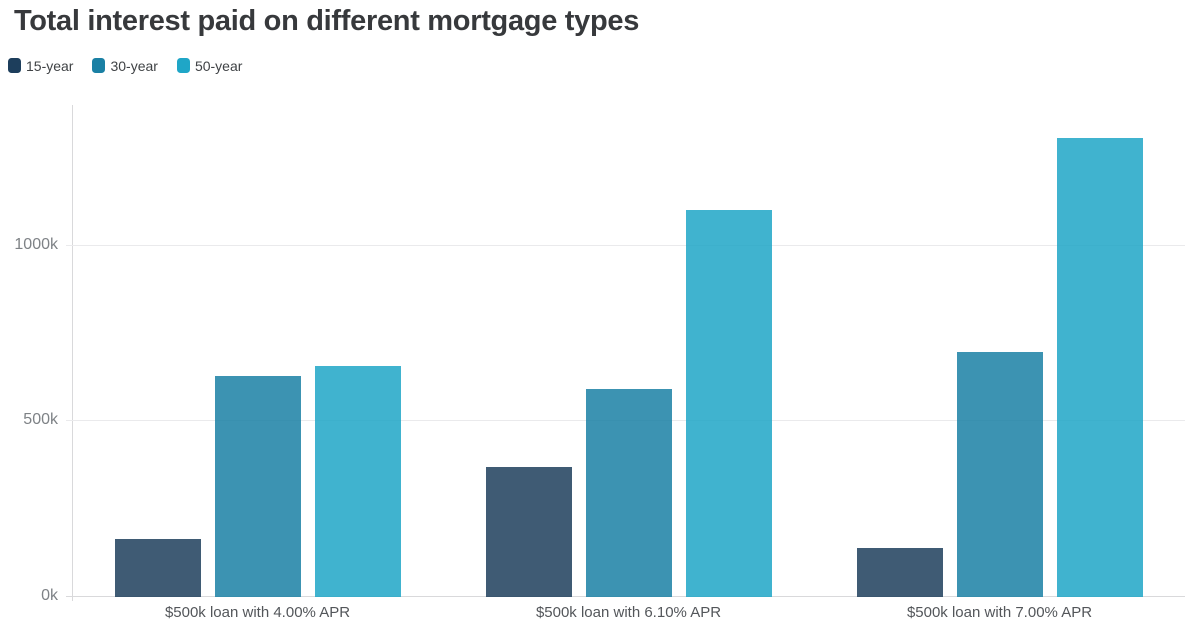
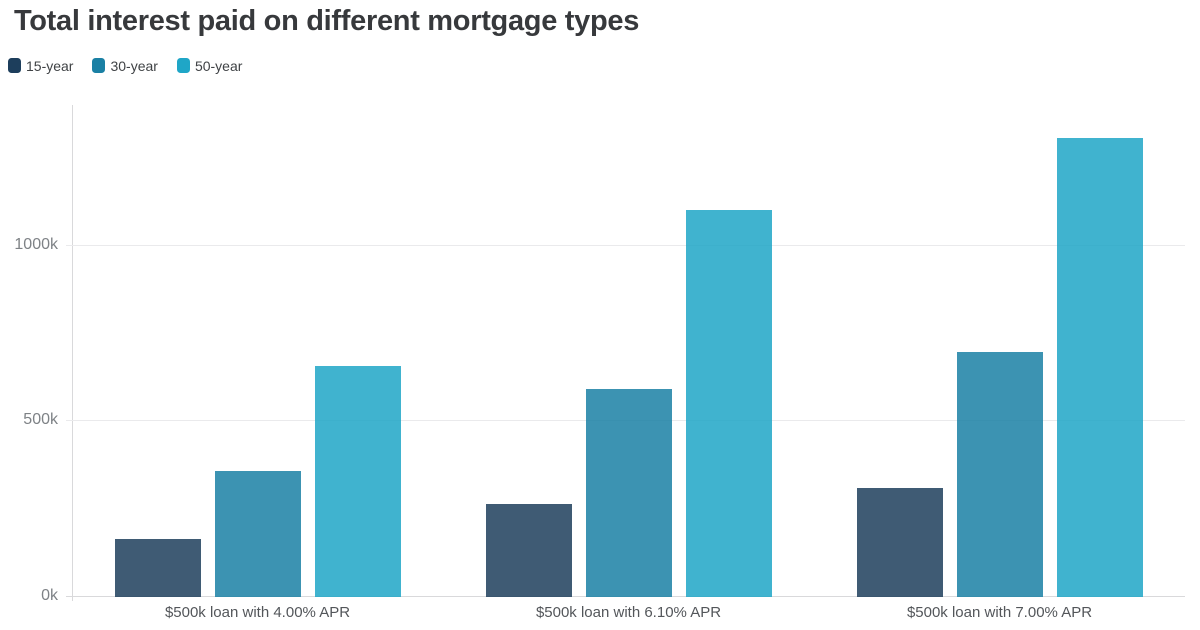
30-year/$500k loan with 4.00% APR: 630k -> 360k
15-year/$500k loan with 6.10% APR: 370k -> 260k
15-year/$500k loan with 7.00% APR: 140k -> 310k
